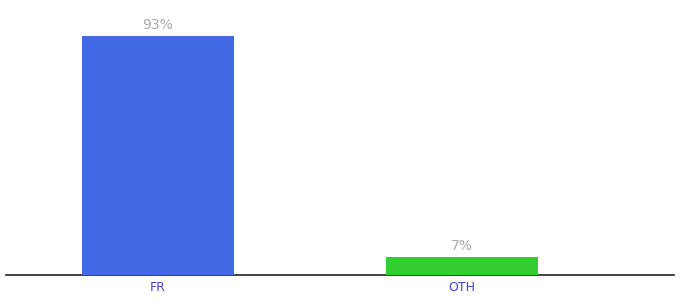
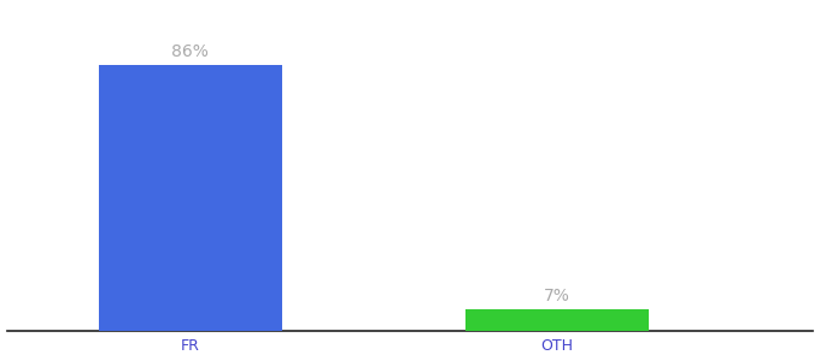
FR: 93% -> 86%
